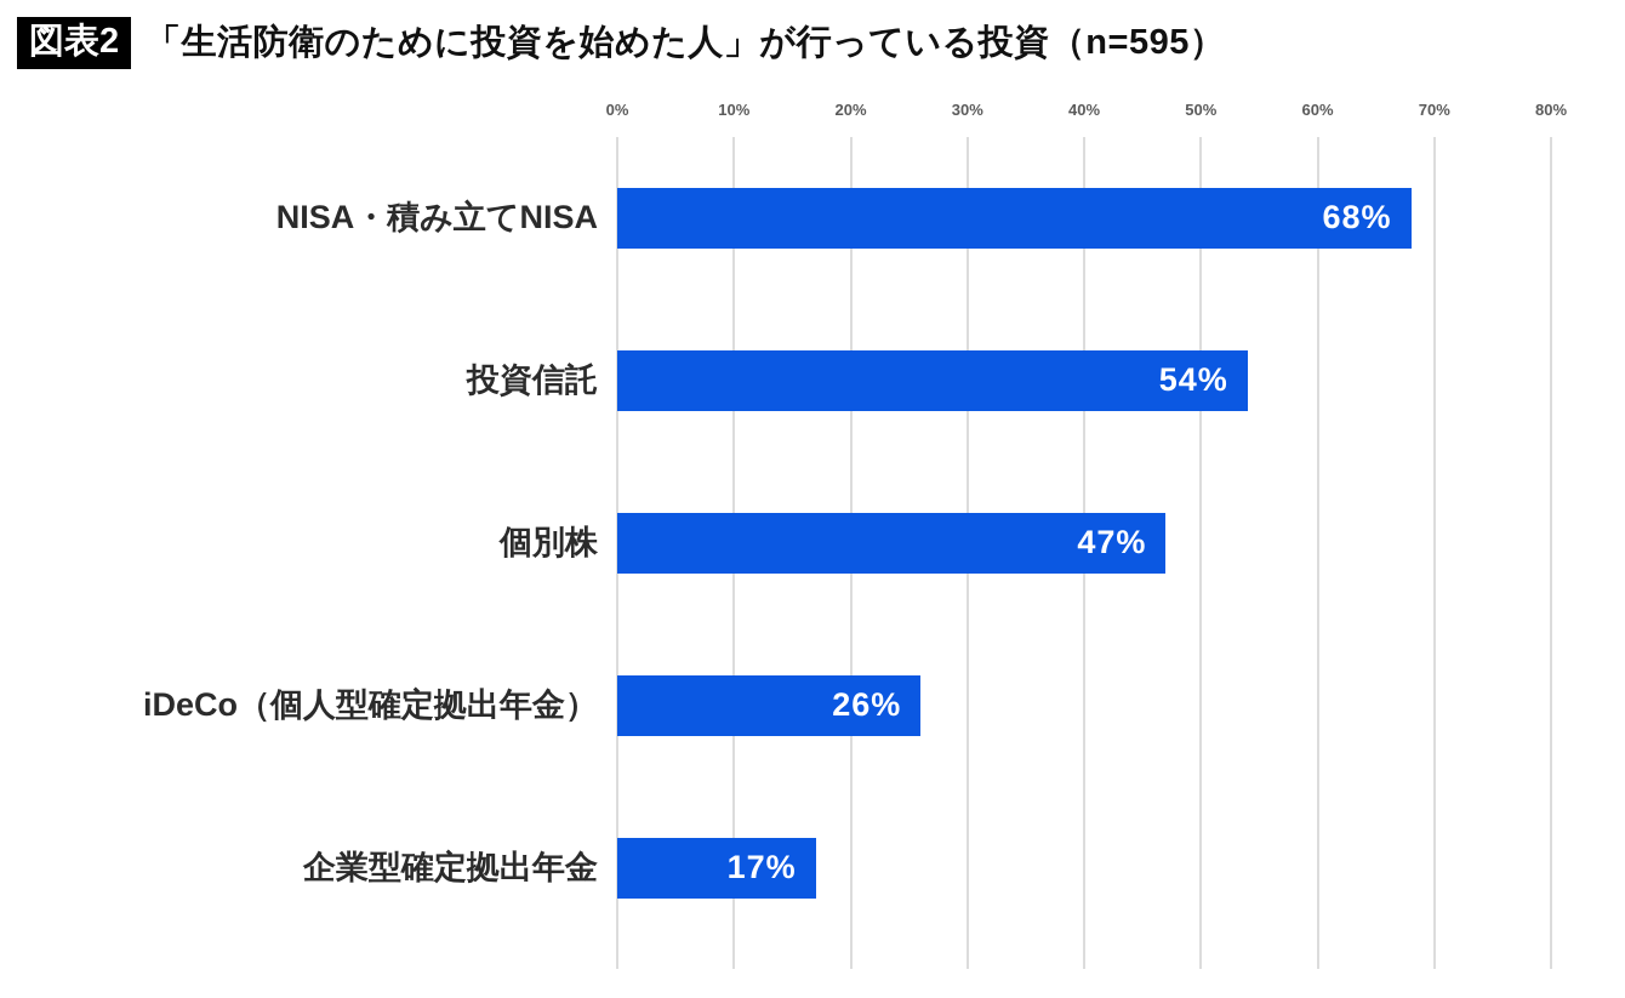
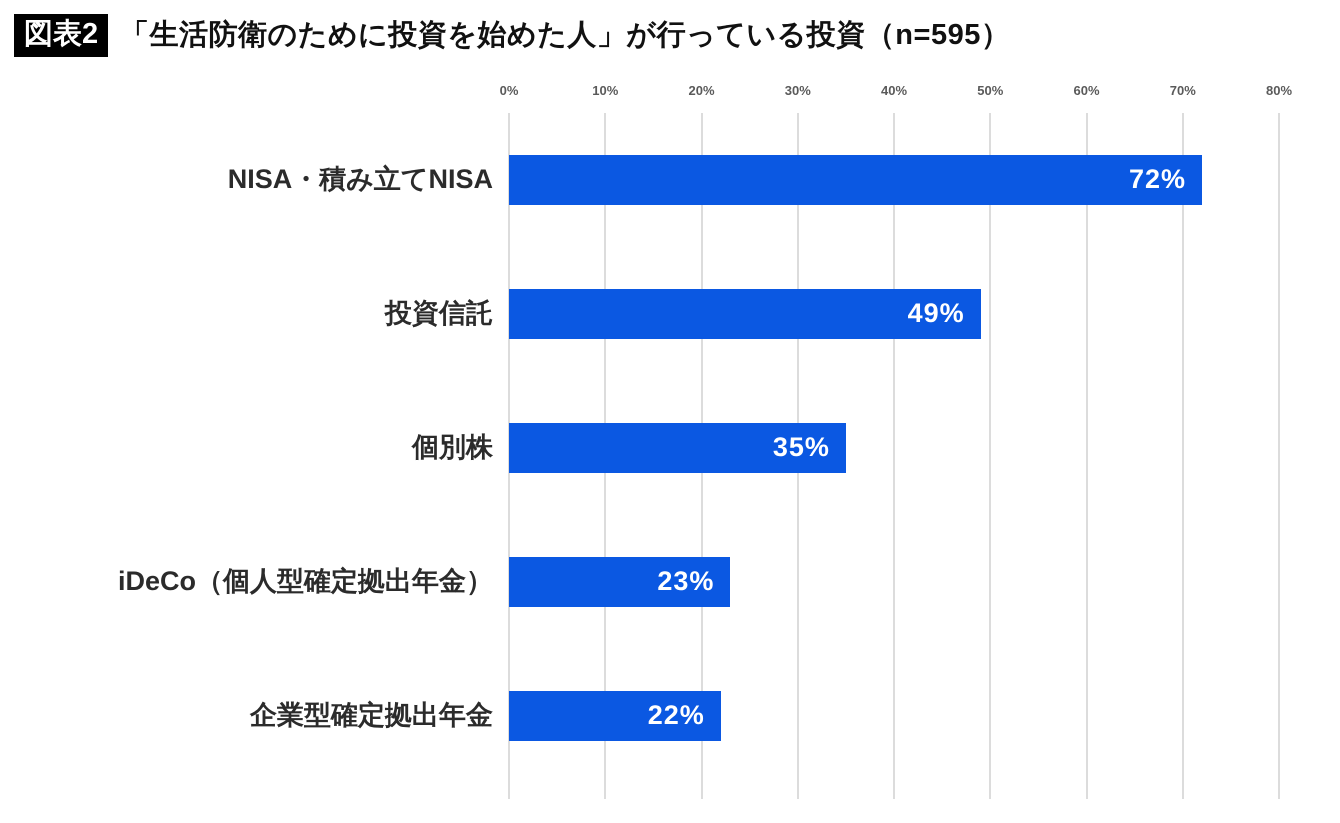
NISA・積み立てNISA: 68% -> 72%
投資信託: 54% -> 49%
個別株: 47% -> 35%
iDeCo（個人型確定拠出年金）: 26% -> 23%
企業型確定拠出年金: 17% -> 22%
